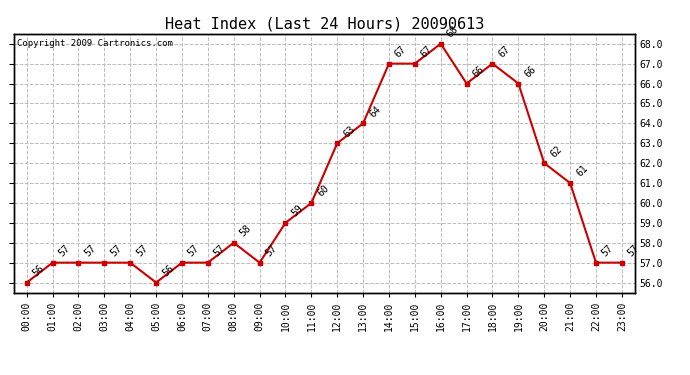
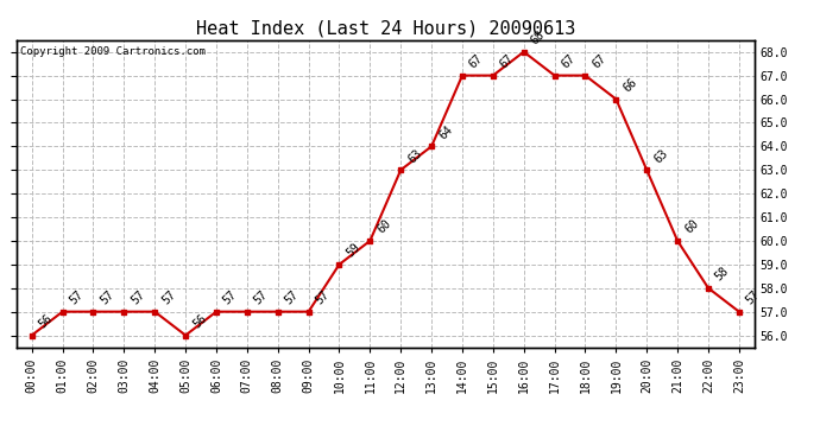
08:00: 58 -> 57
17:00: 66 -> 67
20:00: 62 -> 63
21:00: 61 -> 60
22:00: 57 -> 58
